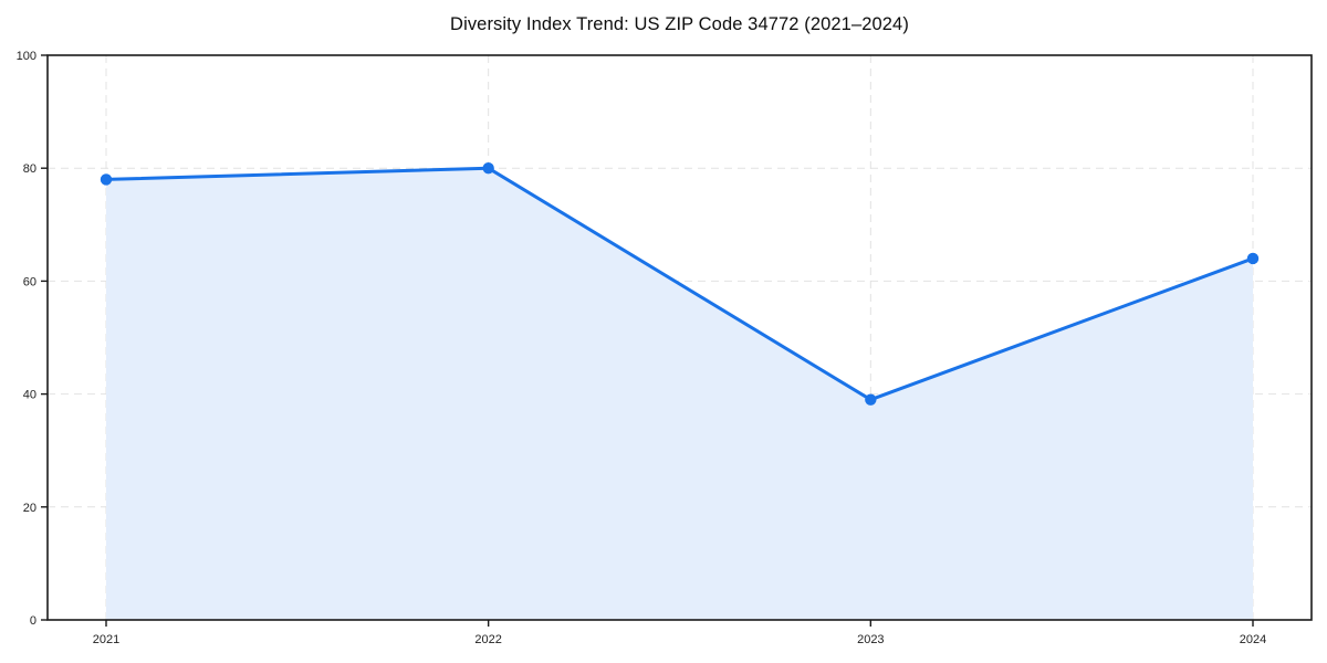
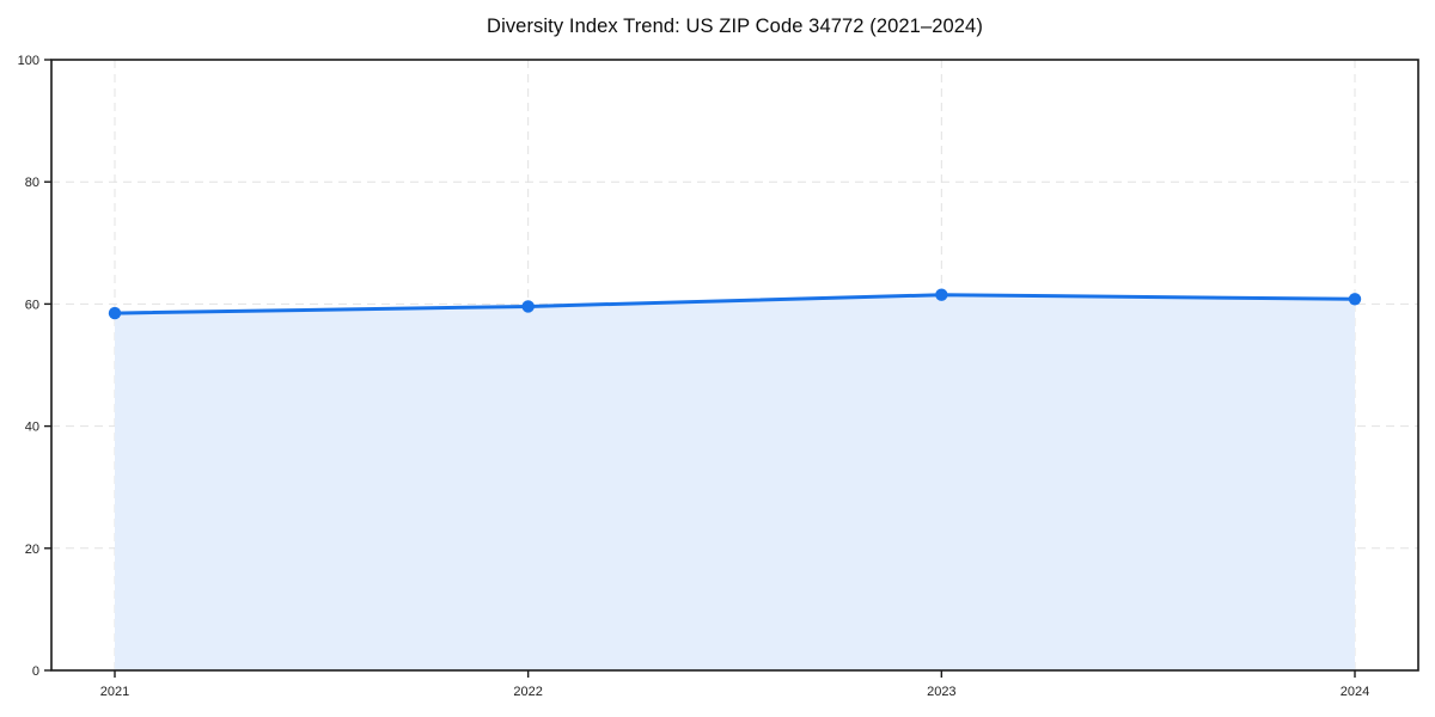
2021: 78 -> 58
2022: 80 -> 60
2023: 39 -> 62
2024: 64 -> 61
